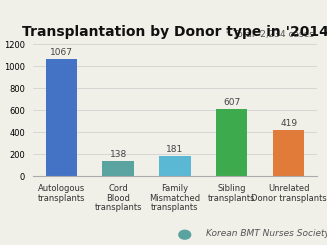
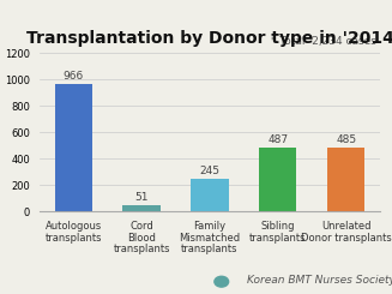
Autologous transplants: 1067 -> 966
Cord Blood transplants: 138 -> 51
Family Mismatched transplants: 181 -> 245
Sibling transplants: 607 -> 487
Unrelated Donor transplants: 419 -> 485
